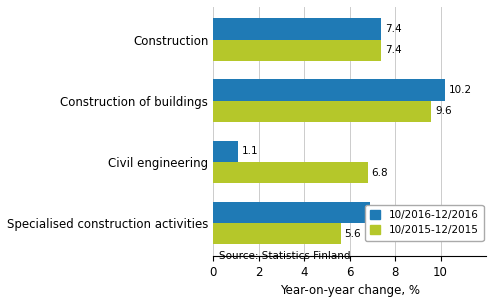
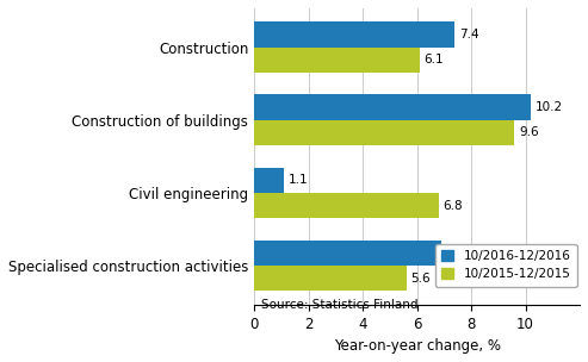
10/2015-12/2015/Construction: 7.4 -> 6.1
